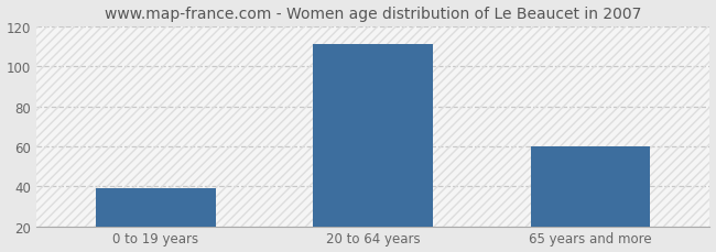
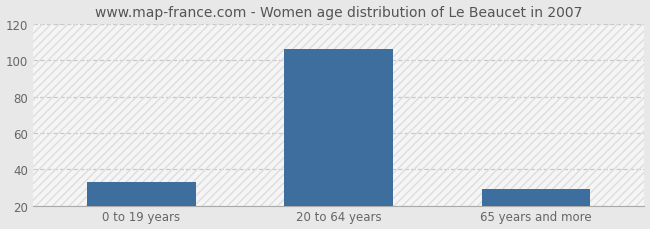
0 to 19 years: 39 -> 33
20 to 64 years: 111 -> 106
65 years and more: 60 -> 29
